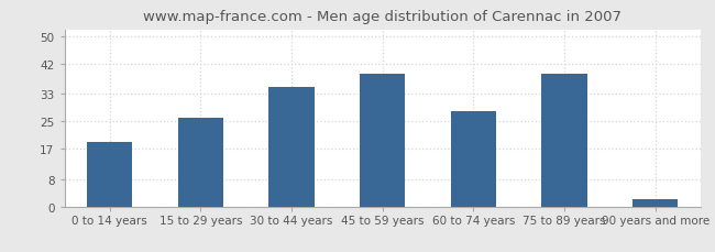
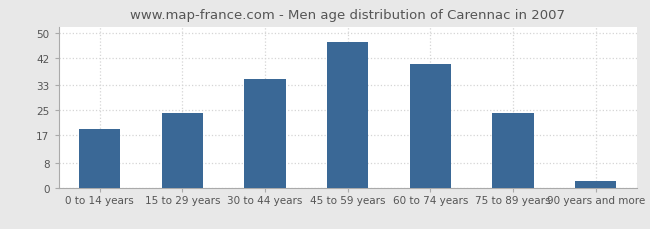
15 to 29 years: 26 -> 24
45 to 59 years: 39 -> 47
60 to 74 years: 28 -> 40
75 to 89 years: 39 -> 24
